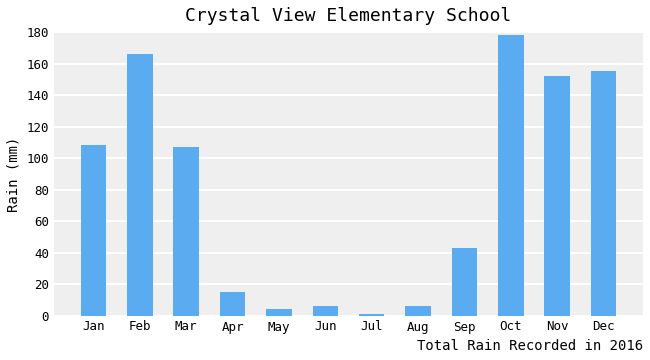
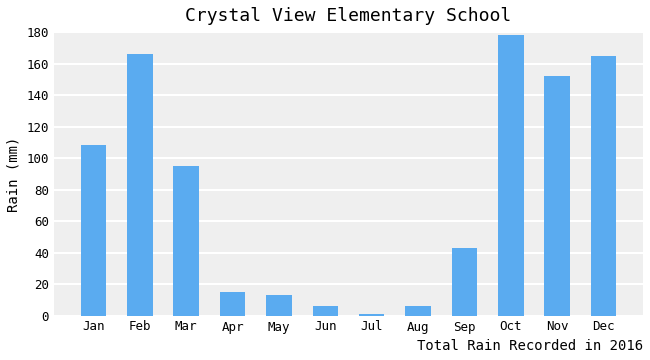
Mar: 107 -> 95
May: 4 -> 13
Dec: 155 -> 165
